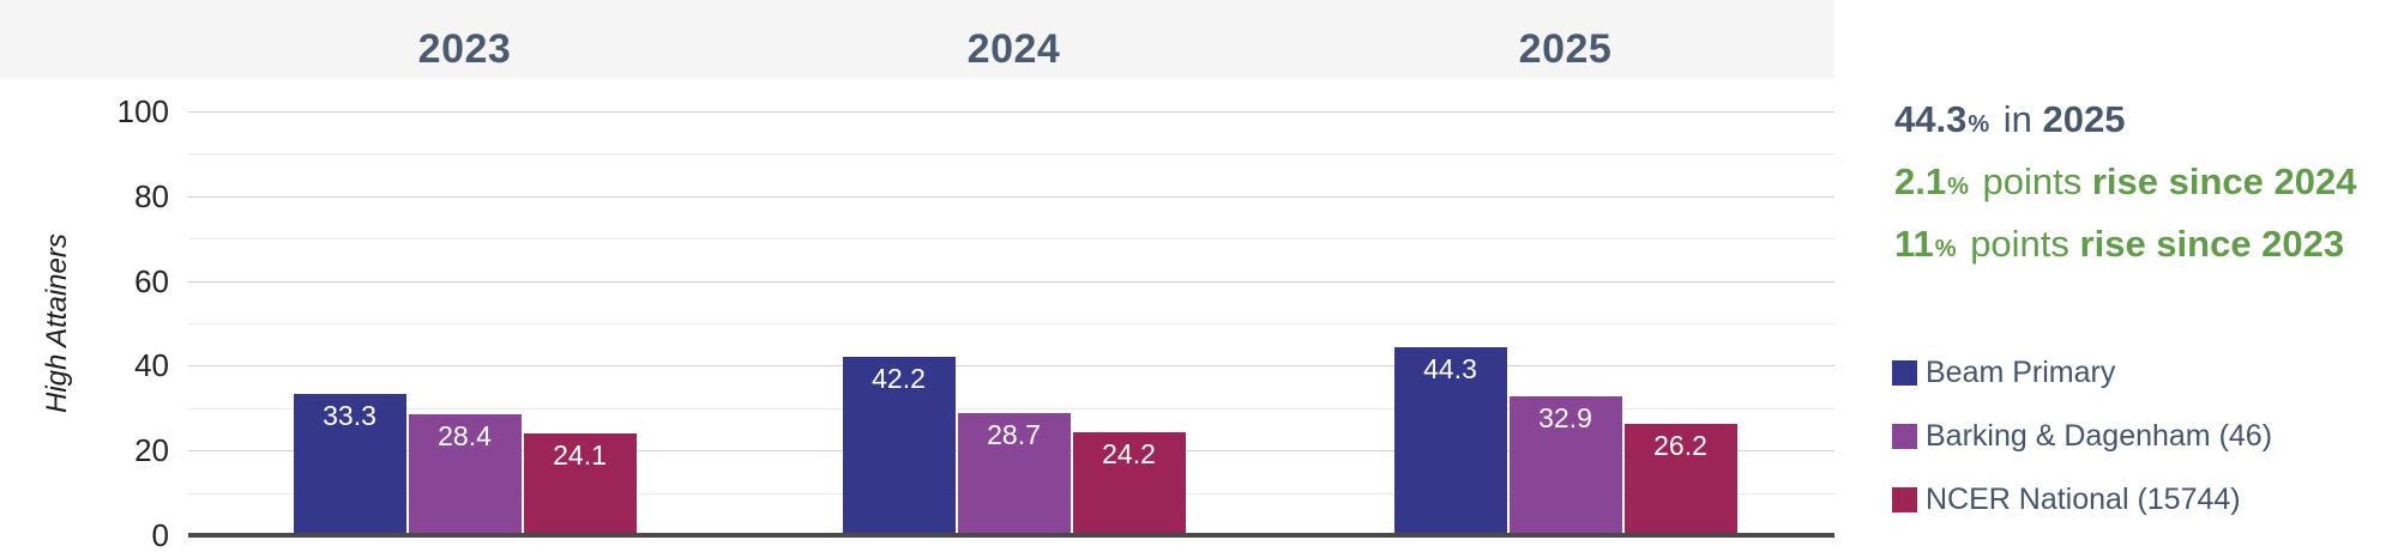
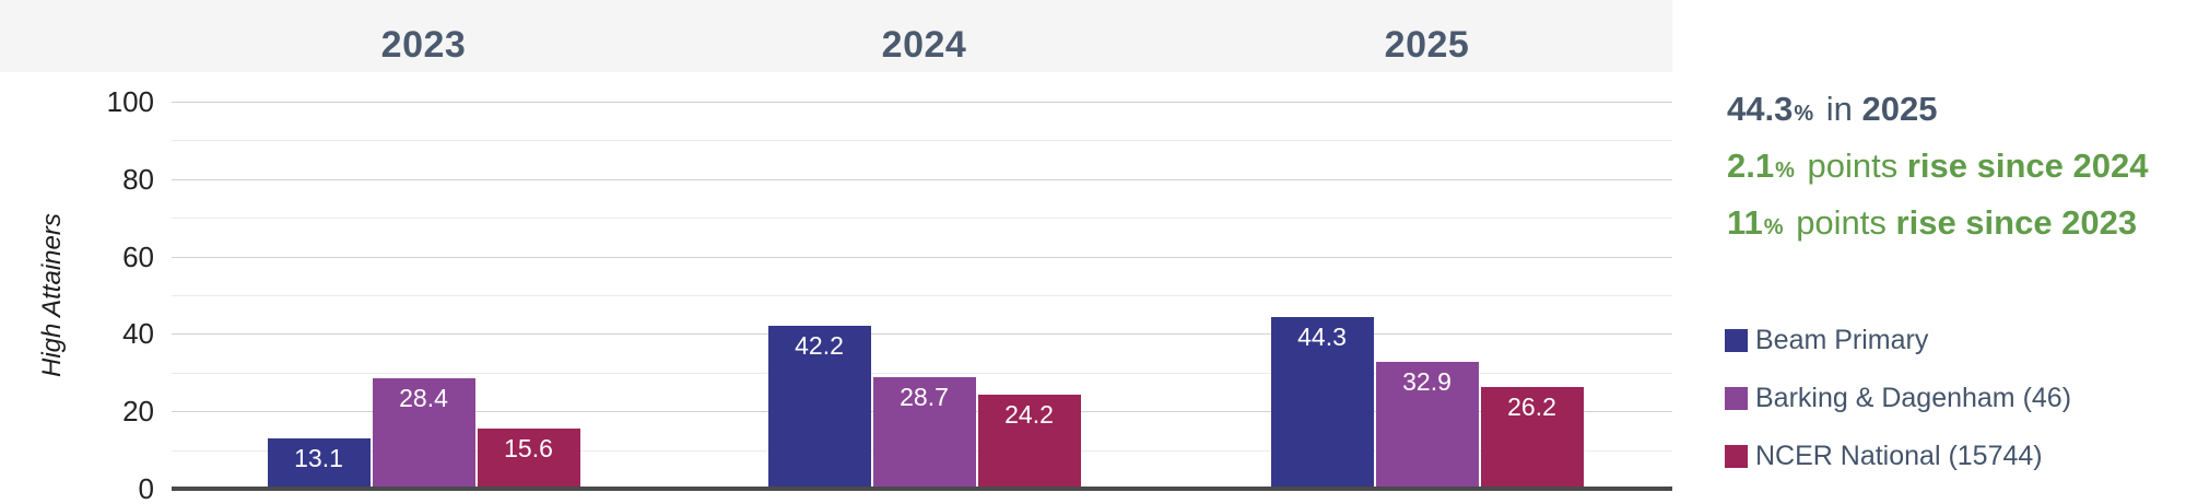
Beam Primary/2023: 33.3 -> 13.1
NCER National (15744)/2023: 24.1 -> 15.6
